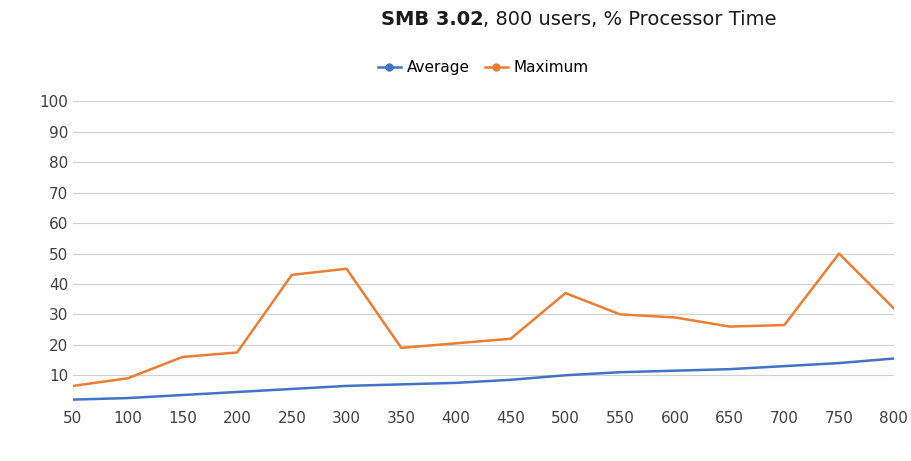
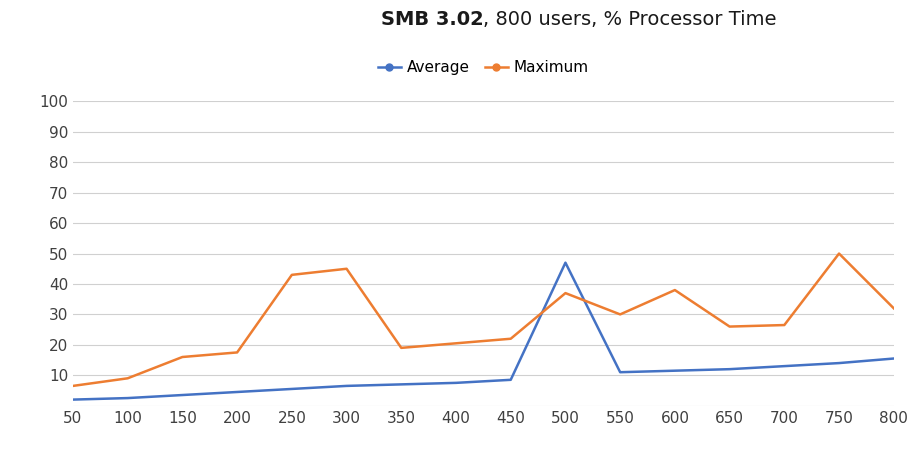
Average/500: 10.0 -> 47.0
Maximum/600: 29.0 -> 38.0
